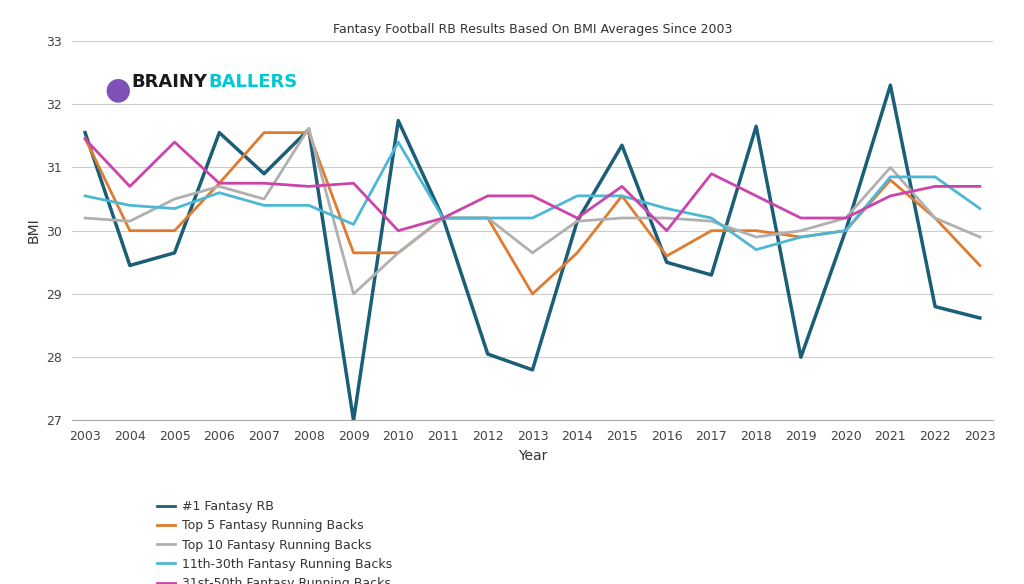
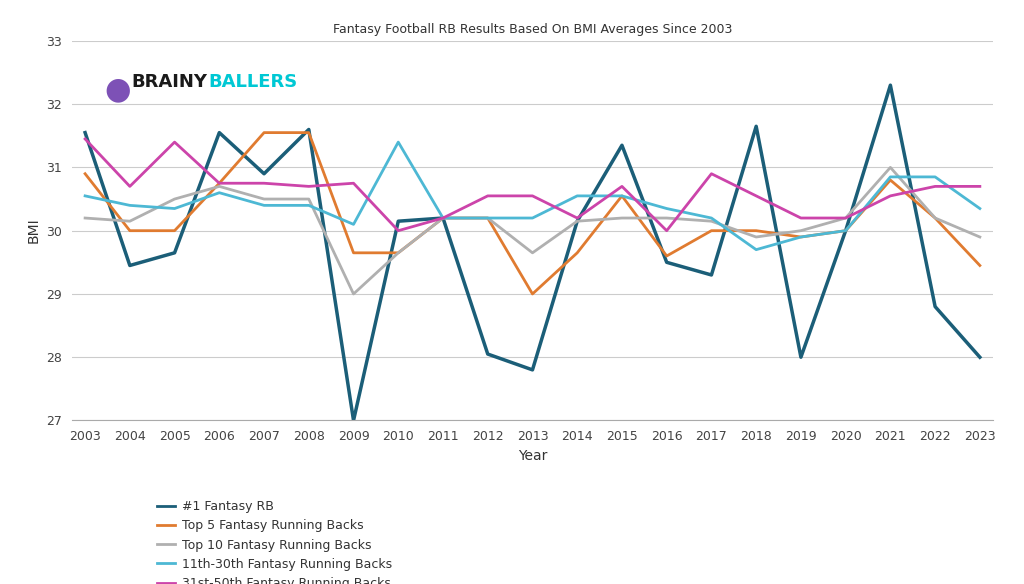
Top 5 Fantasy Running Backs/2003: 31.46 -> 30.90
Top 10 Fantasy Running Backs/2008: 31.62 -> 30.50
#1 Fantasy RB/2010: 31.74 -> 30.15
#1 Fantasy RB/2023: 28.62 -> 28.00
